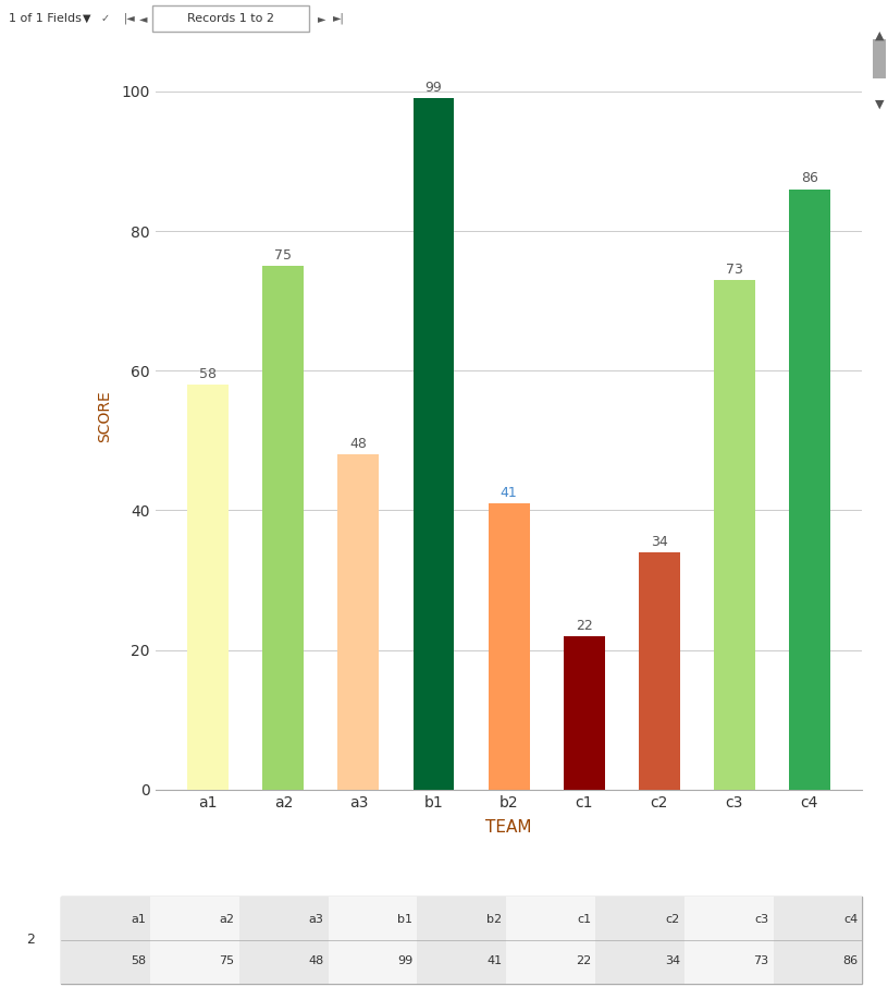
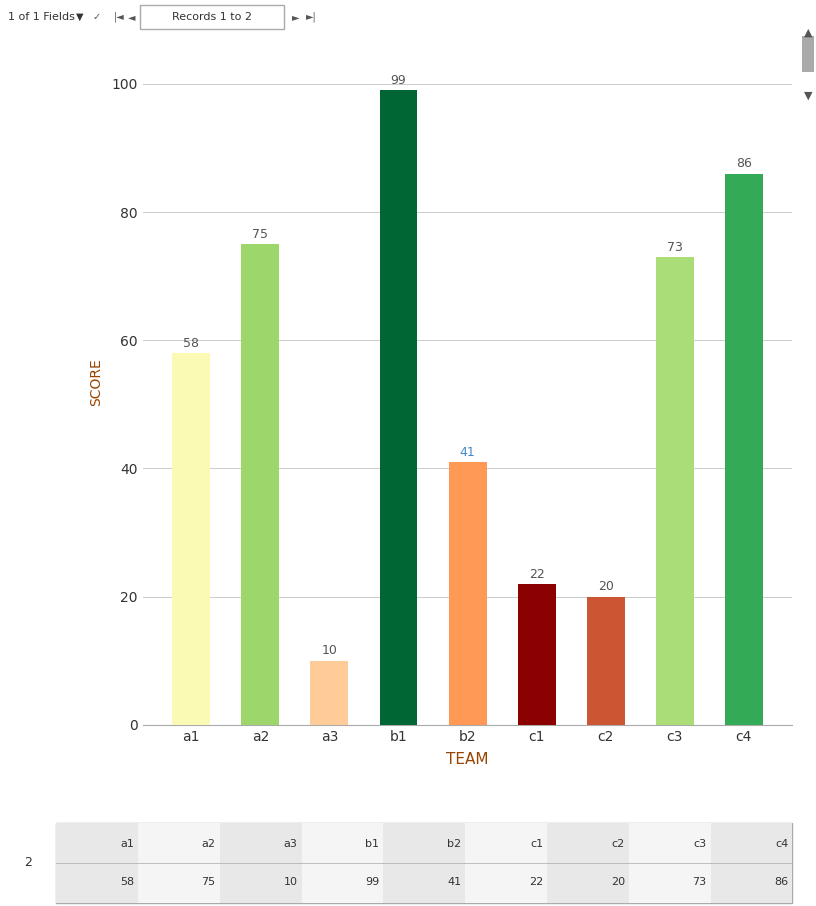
a3: 48 -> 10
c2: 34 -> 20
